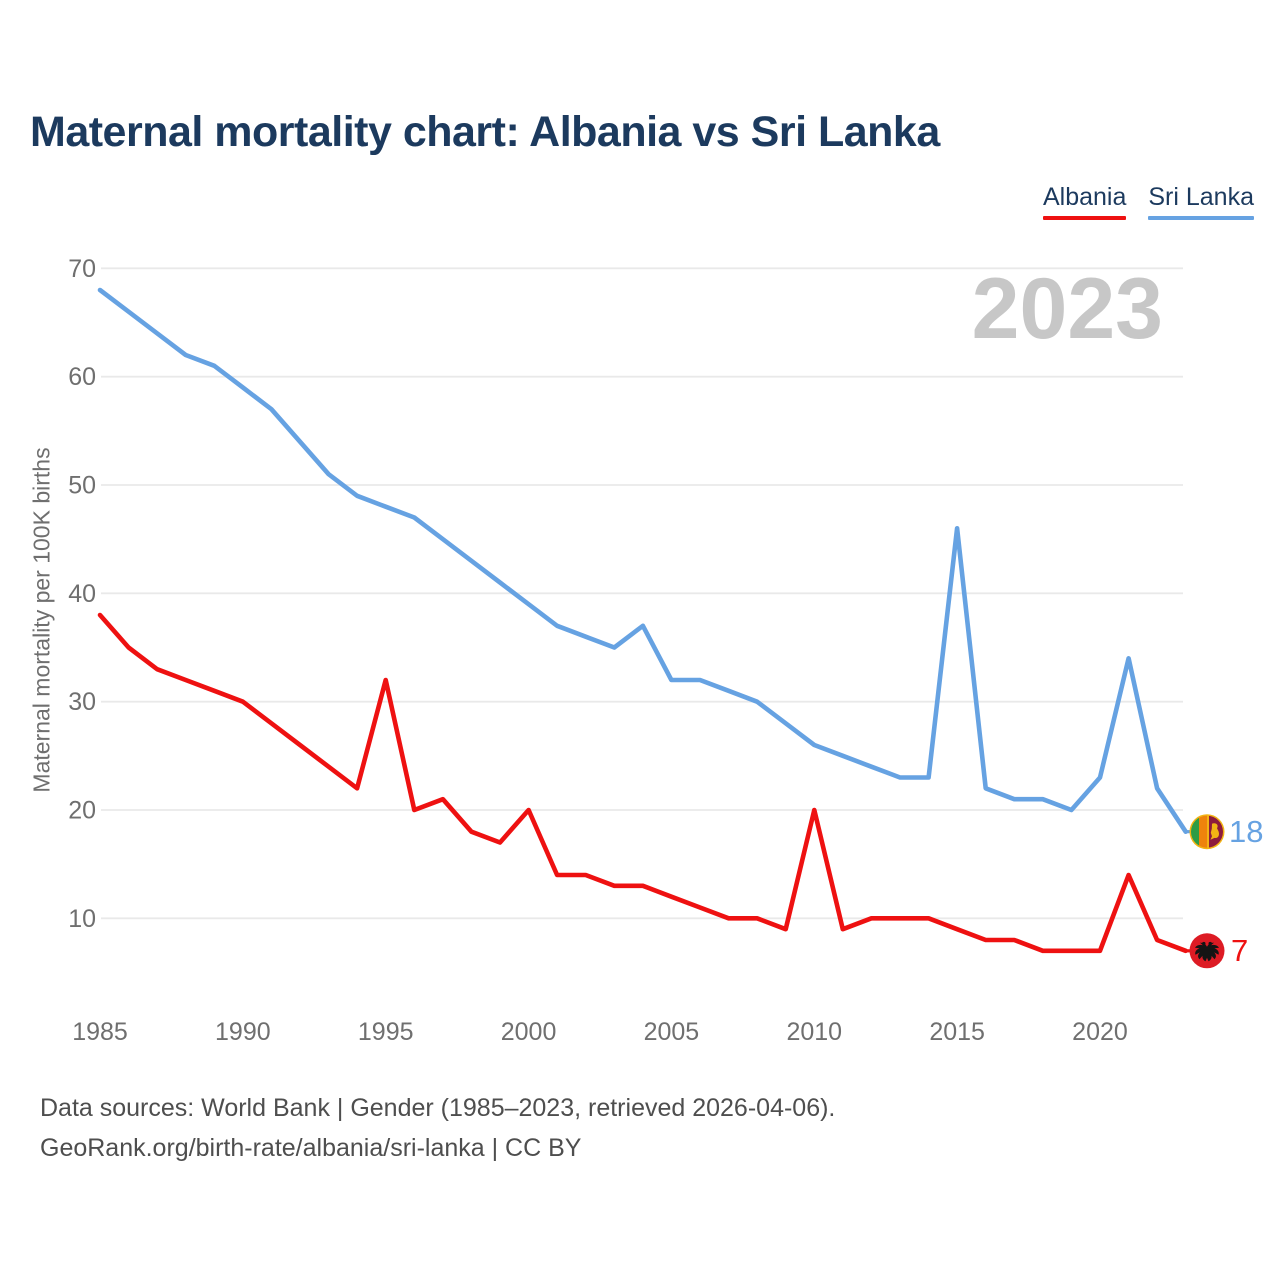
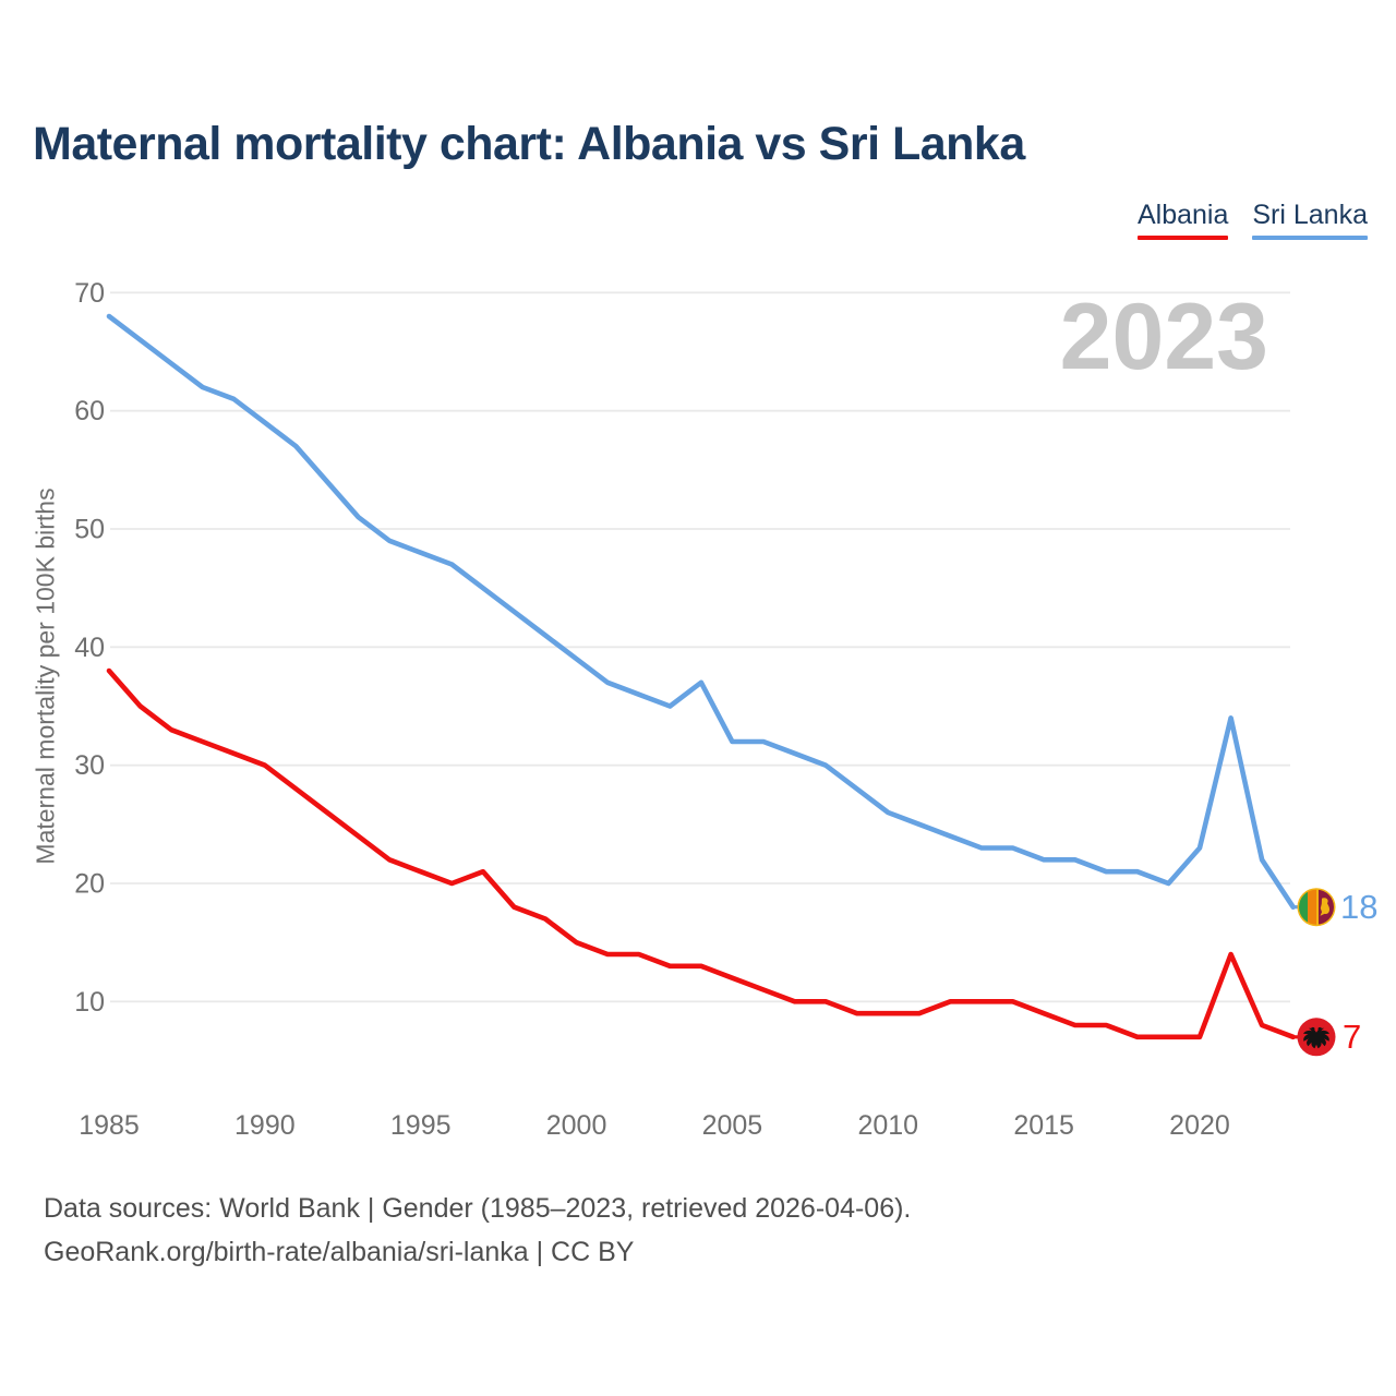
Albania/1995: 32 -> 21
Albania/2000: 20 -> 15
Albania/2010: 20 -> 9
Sri Lanka/2015: 46 -> 22
